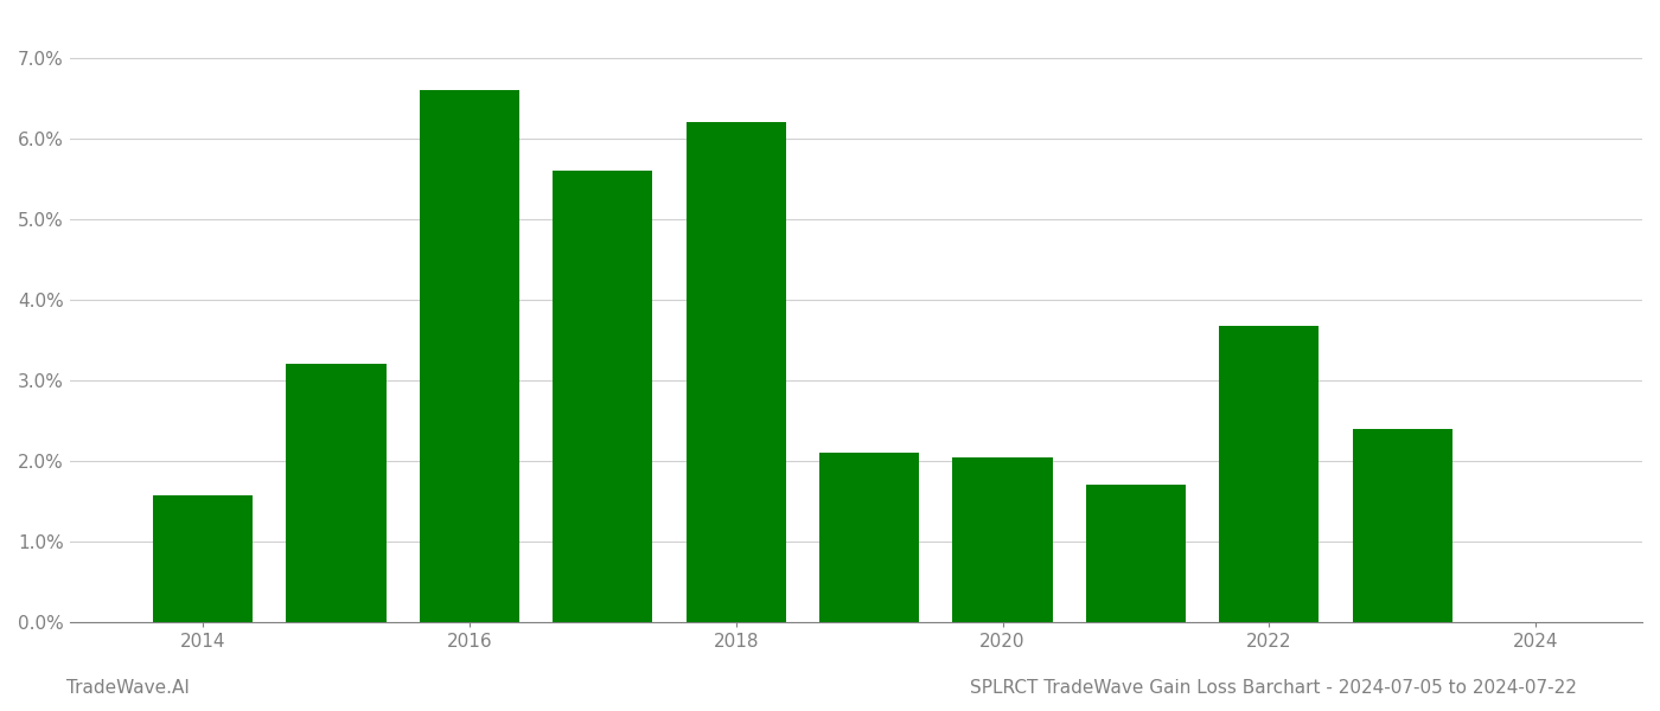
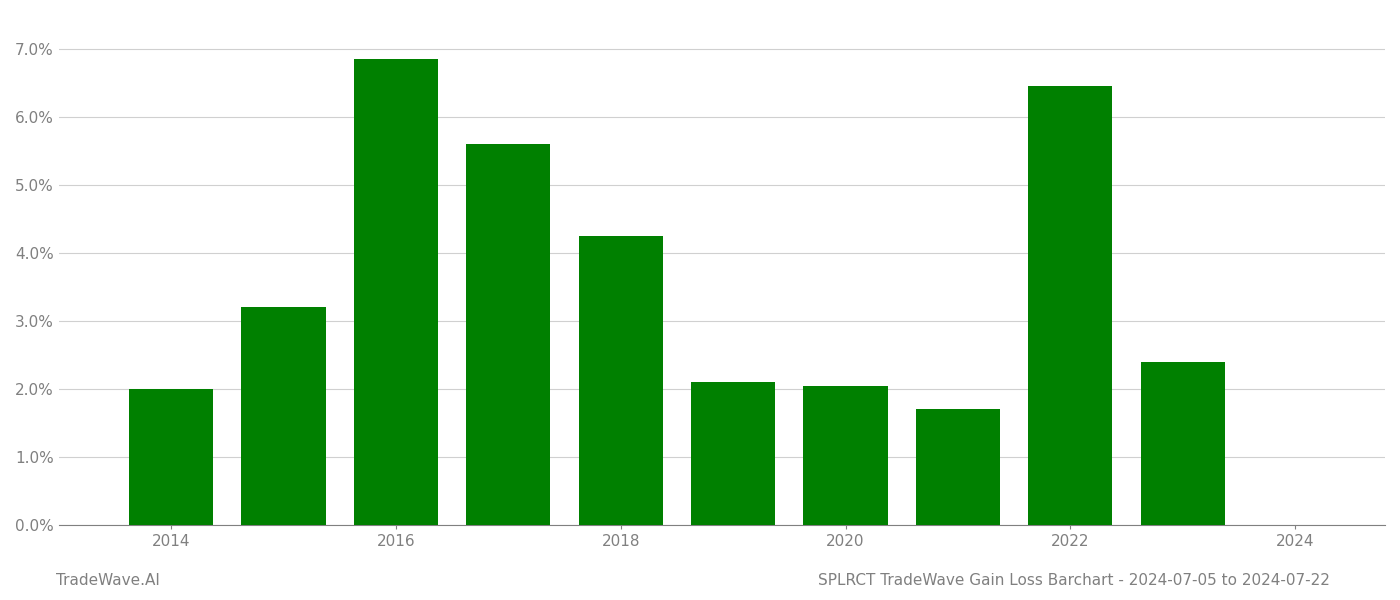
2014: 1.58% -> 2.00%
2016: 6.60% -> 6.85%
2018: 6.20% -> 4.25%
2022: 3.68% -> 6.45%
